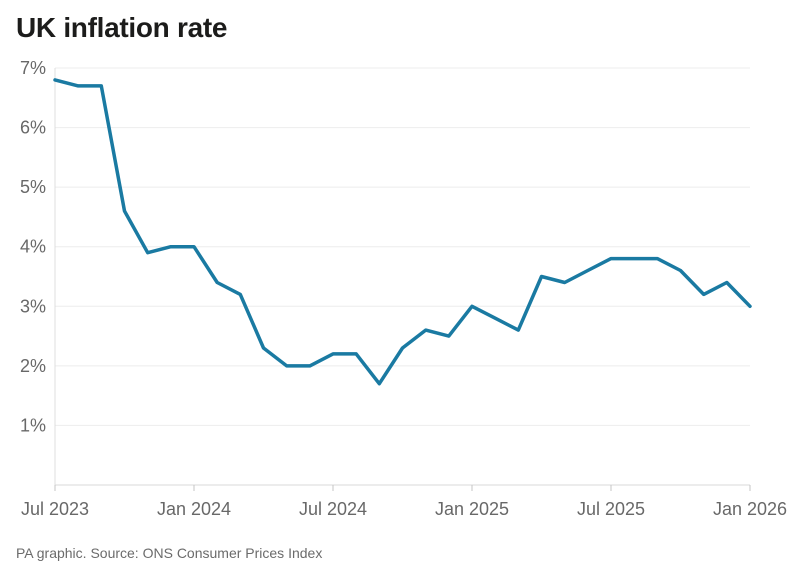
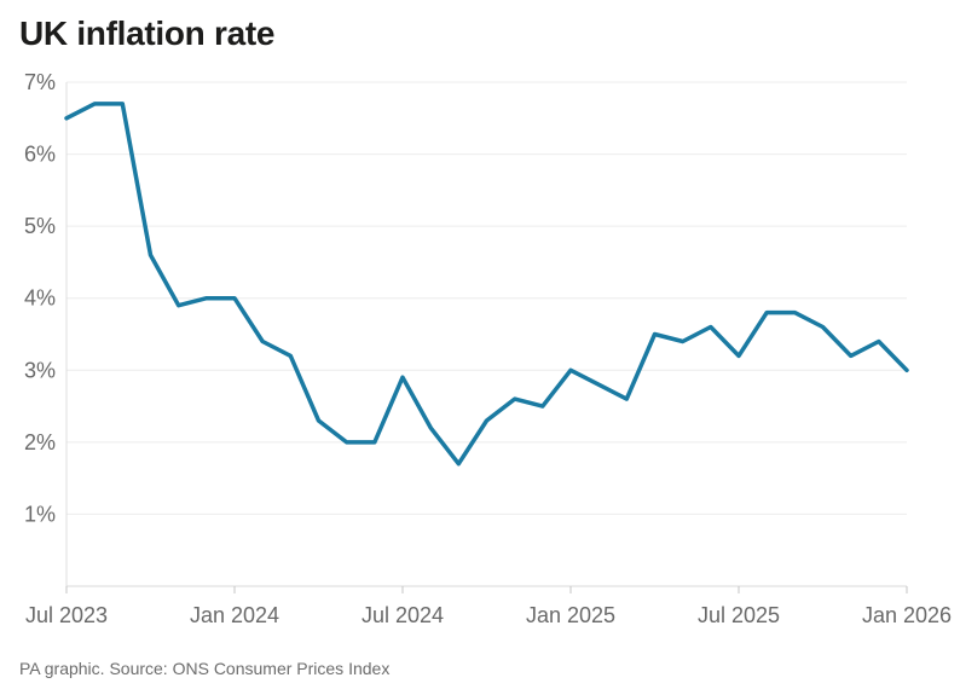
Jul 2023: 6.8% -> 6.5%
Jul 2024: 2.2% -> 2.9%
Jul 2025: 3.8% -> 3.2%
